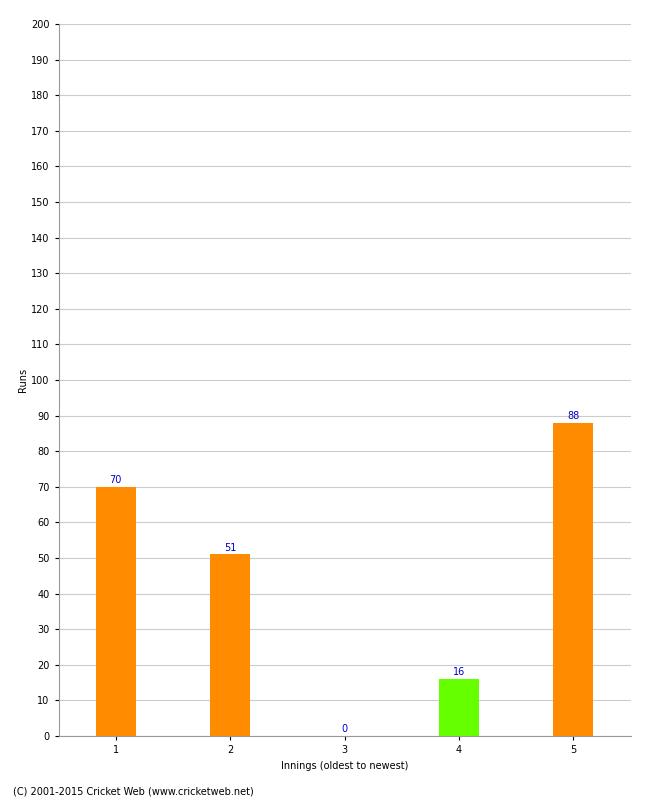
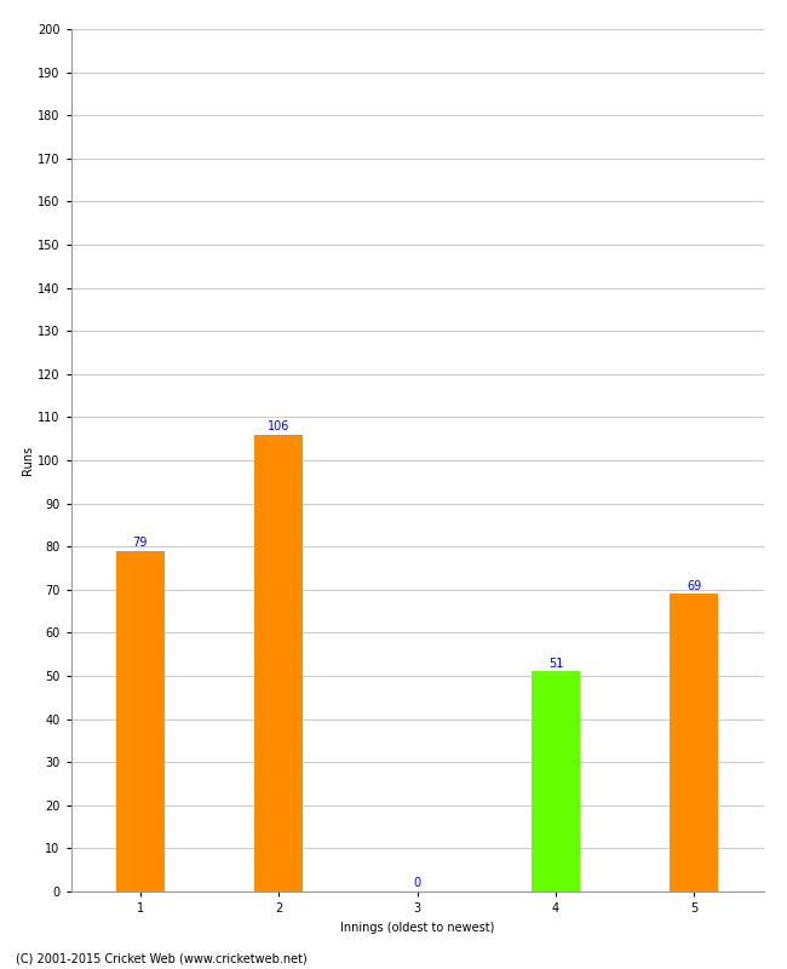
1: 70 -> 79
2: 51 -> 106
4: 16 -> 51
5: 88 -> 69
